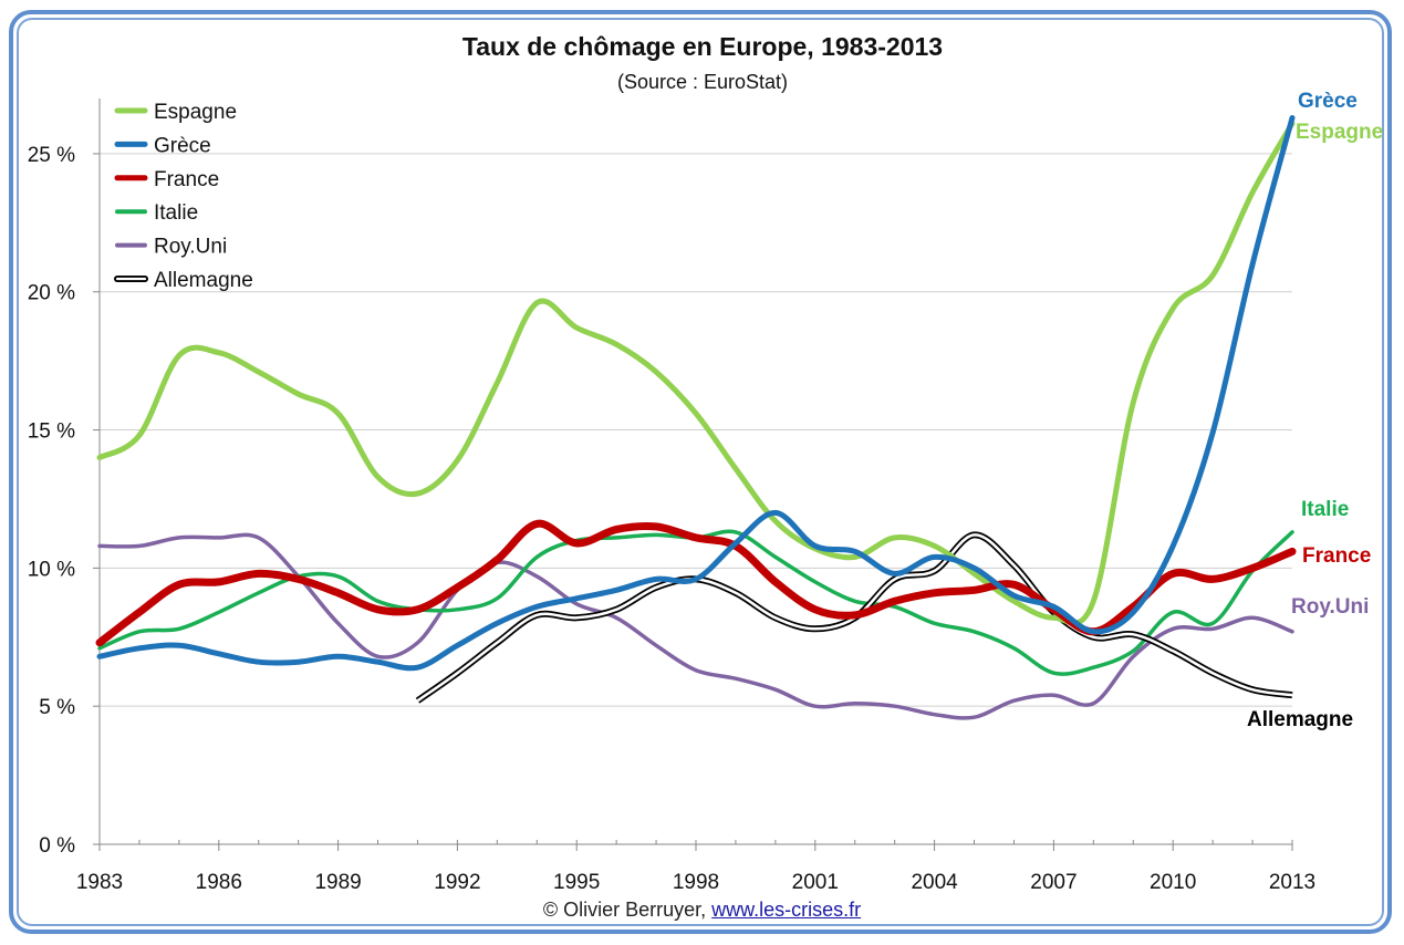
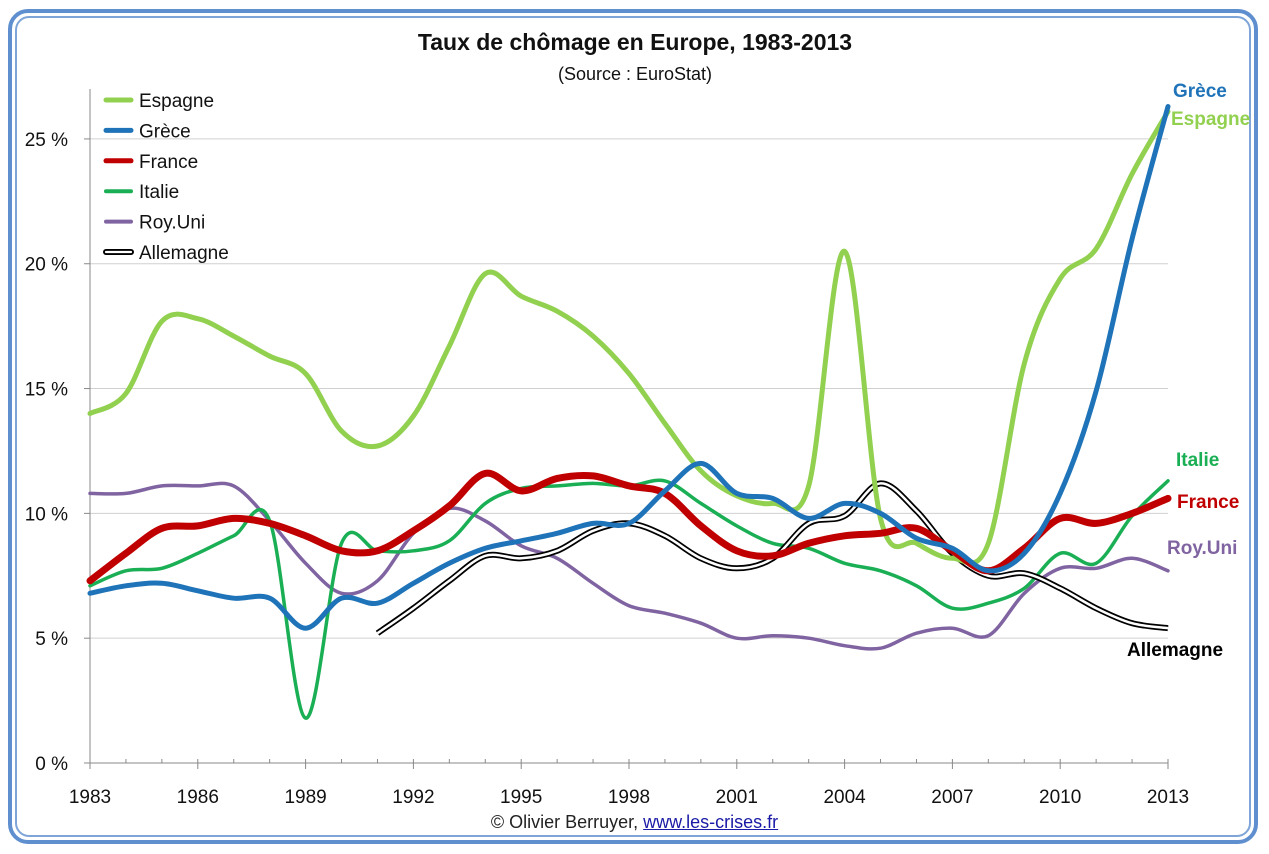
Grèce/1989: 6.8% -> 5.4%
Italie/1989: 9.7% -> 1.8%
Espagne/2004: 10.8% -> 20.5%
